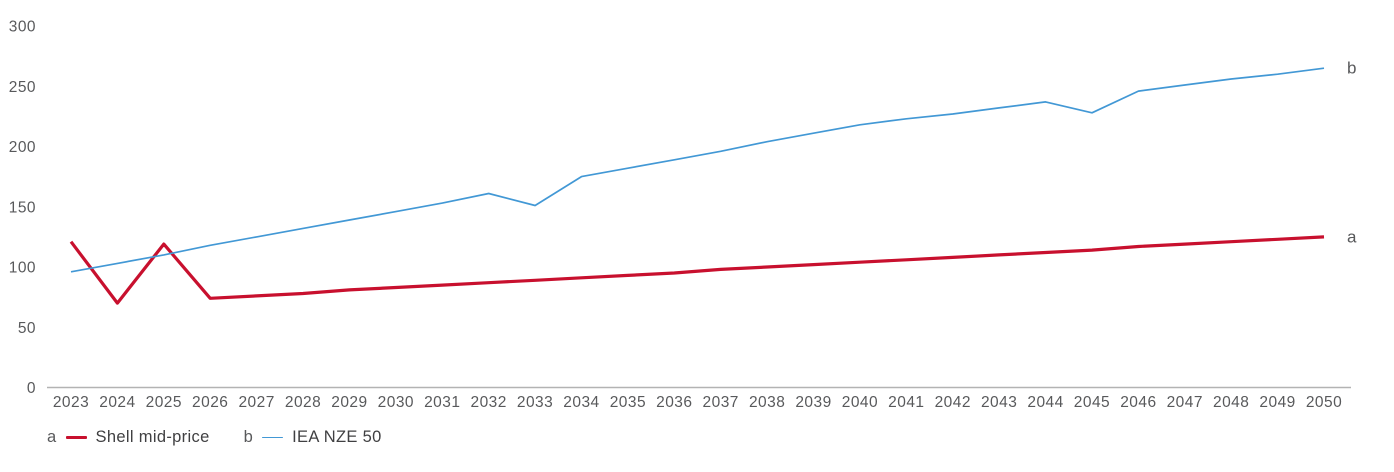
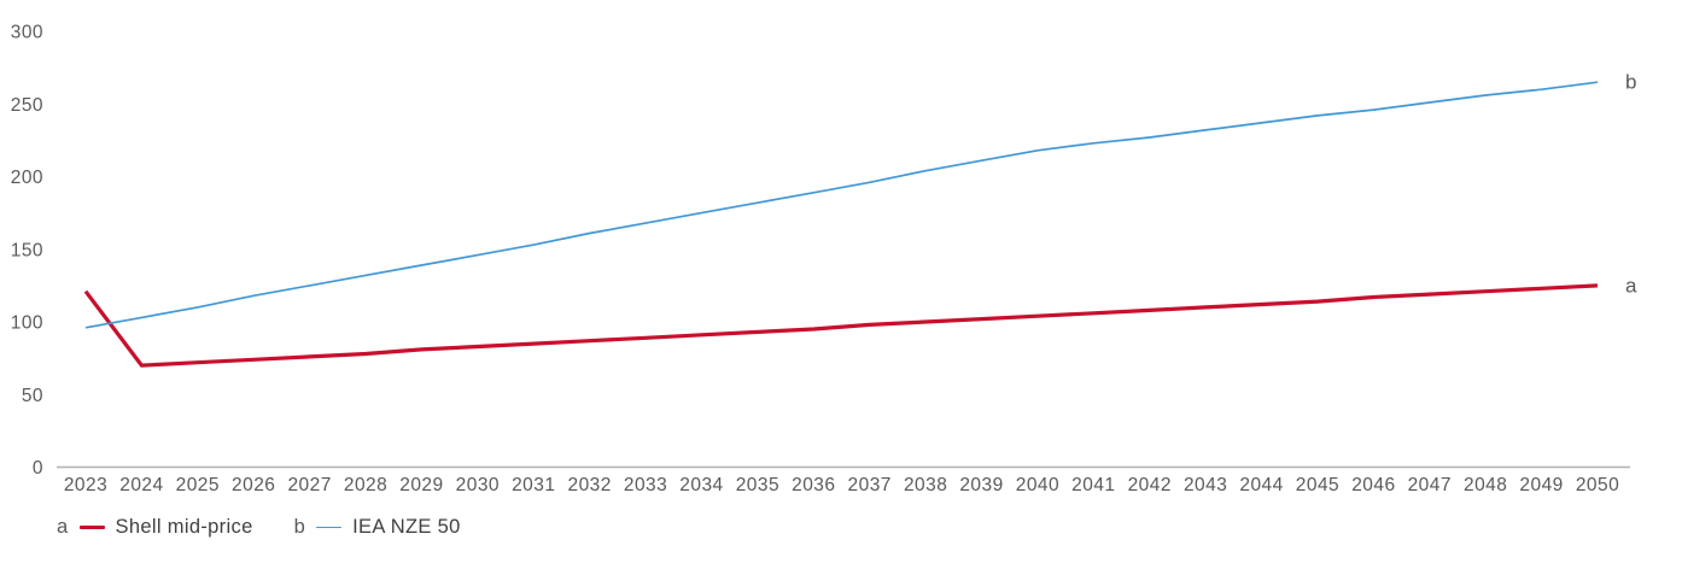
Shell mid-price/2025: 119 -> 72
IEA NZE 50/2033: 151 -> 168
IEA NZE 50/2045: 228 -> 242
